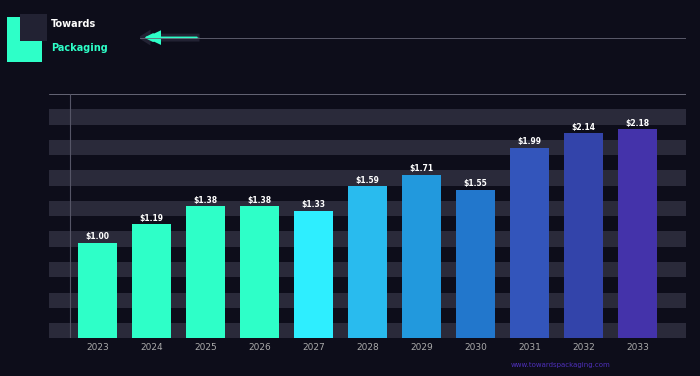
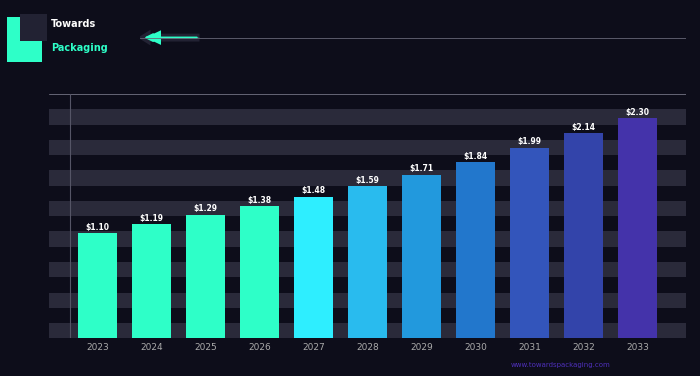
2023: $1.00 -> $1.10
2025: $1.38 -> $1.29
2027: $1.33 -> $1.48
2030: $1.55 -> $1.84
2033: $2.18 -> $2.30
